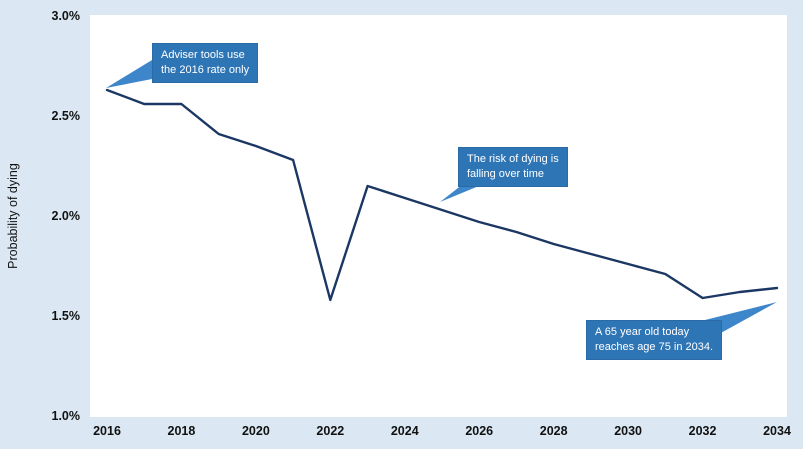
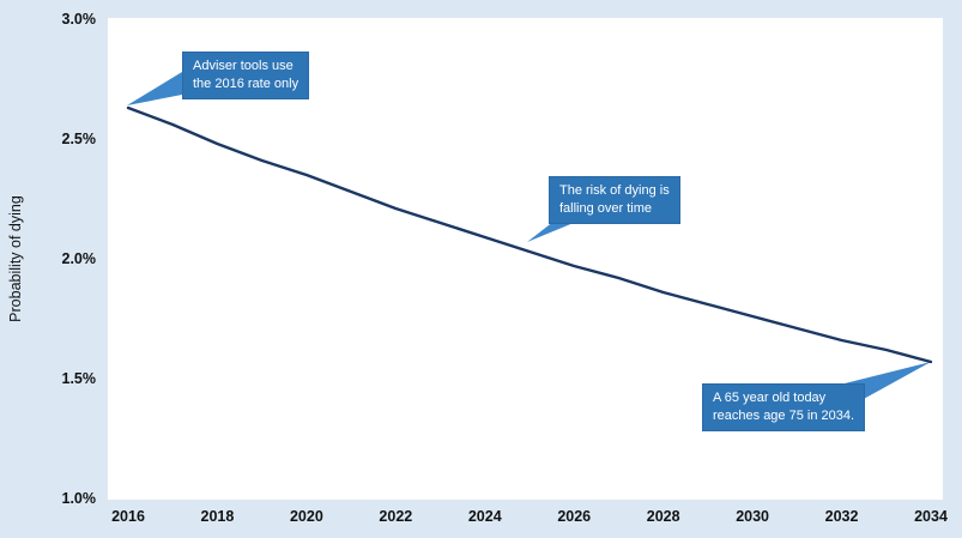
2018: 2.56% -> 2.48%
2022: 1.58% -> 2.21%
2032: 1.59% -> 1.66%
2034: 1.64% -> 1.57%
